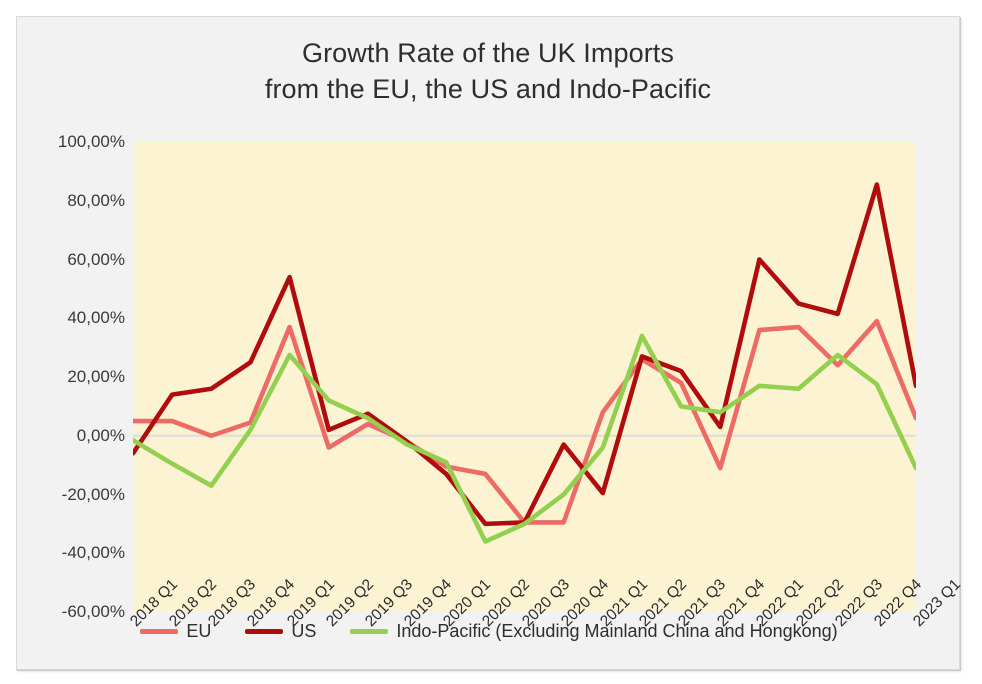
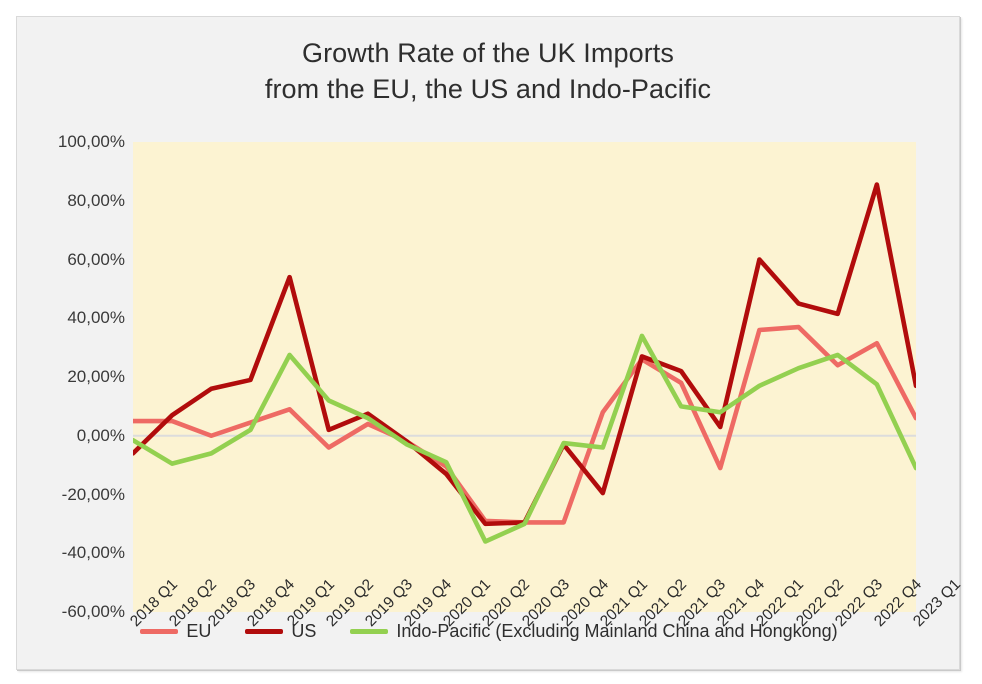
US/2018 Q2: 14% -> 7%
Indo-Pacific (Excluding Mainland China and Hongkong)/2018 Q3: -17% -> -6%
US/2018 Q4: 25% -> 19%
EU/2019 Q1: 37% -> 9%
EU/2020 Q2: -13% -> -29%
Indo-Pacific (Excluding Mainland China and Hongkong)/2020 Q4: -20% -> -2%
Indo-Pacific (Excluding Mainland China and Hongkong)/2022 Q2: 16% -> 23%
EU/2022 Q4: 39% -> 32%
